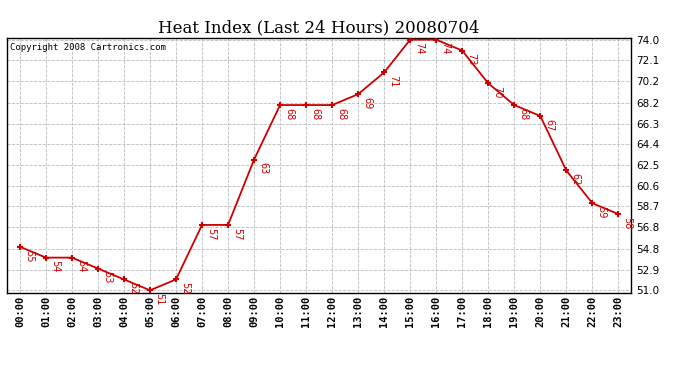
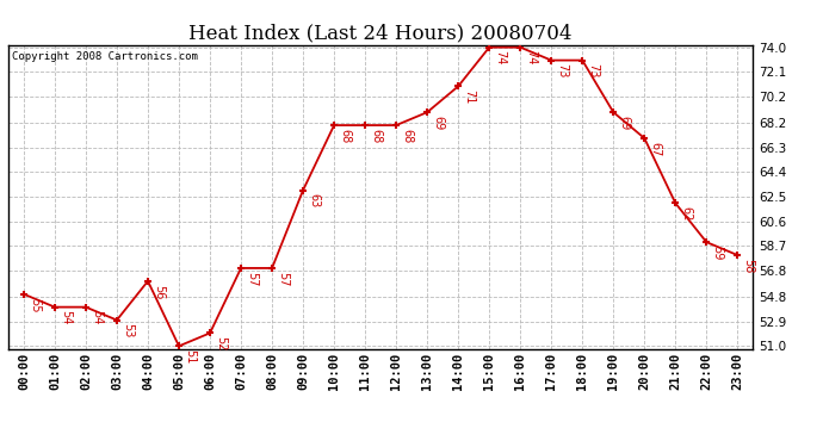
04:00: 52 -> 56
18:00: 70 -> 73
19:00: 68 -> 69
